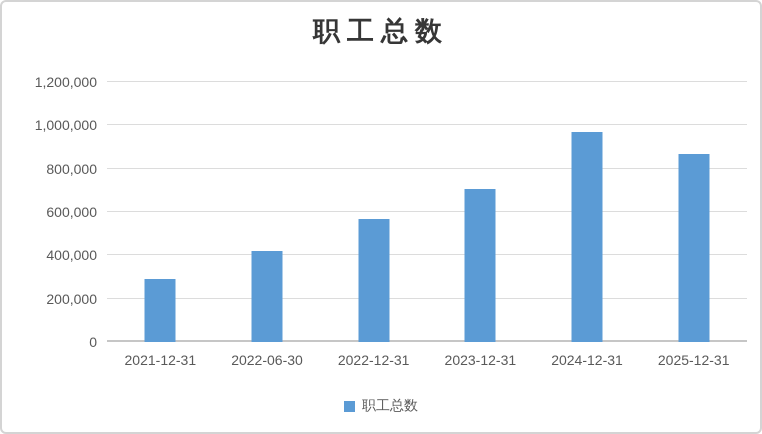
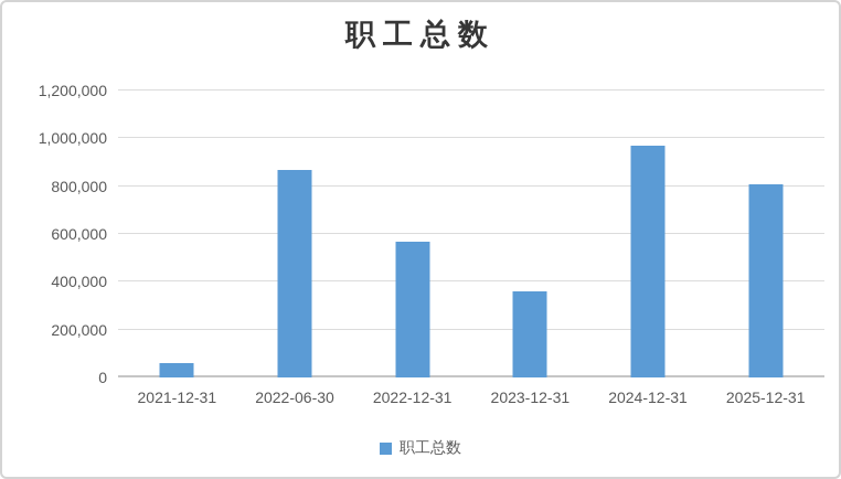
2021-12-31: 290000 -> 60000
2022-06-30: 420000 -> 870000
2023-12-31: 700000 -> 360000
2025-12-31: 870000 -> 810000
